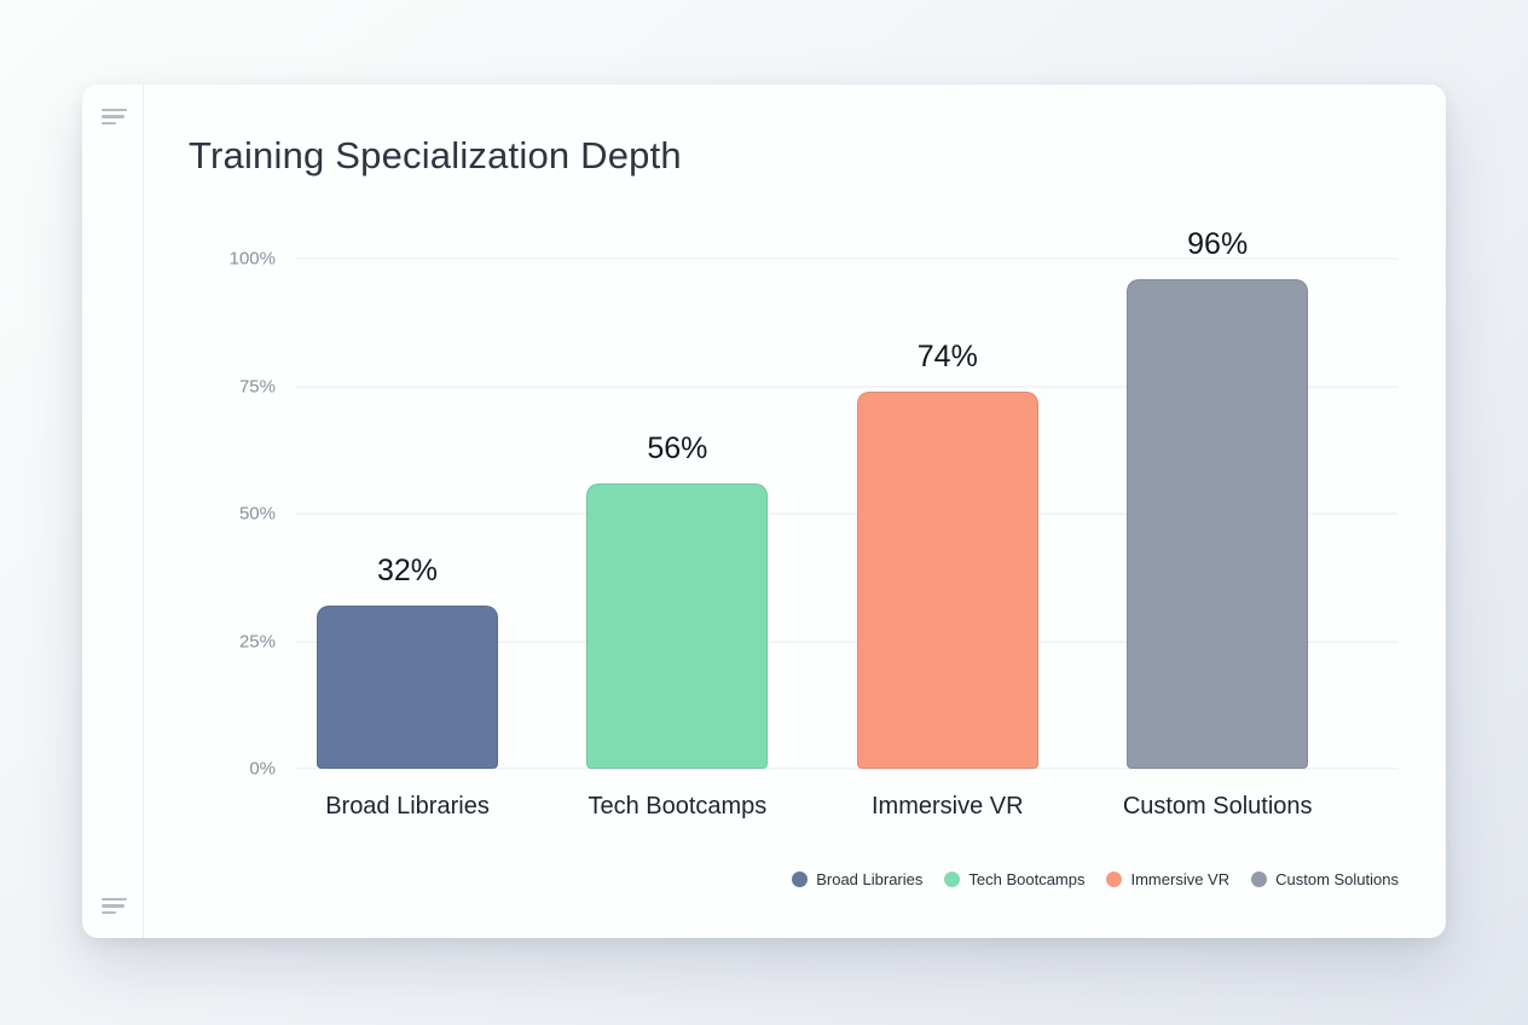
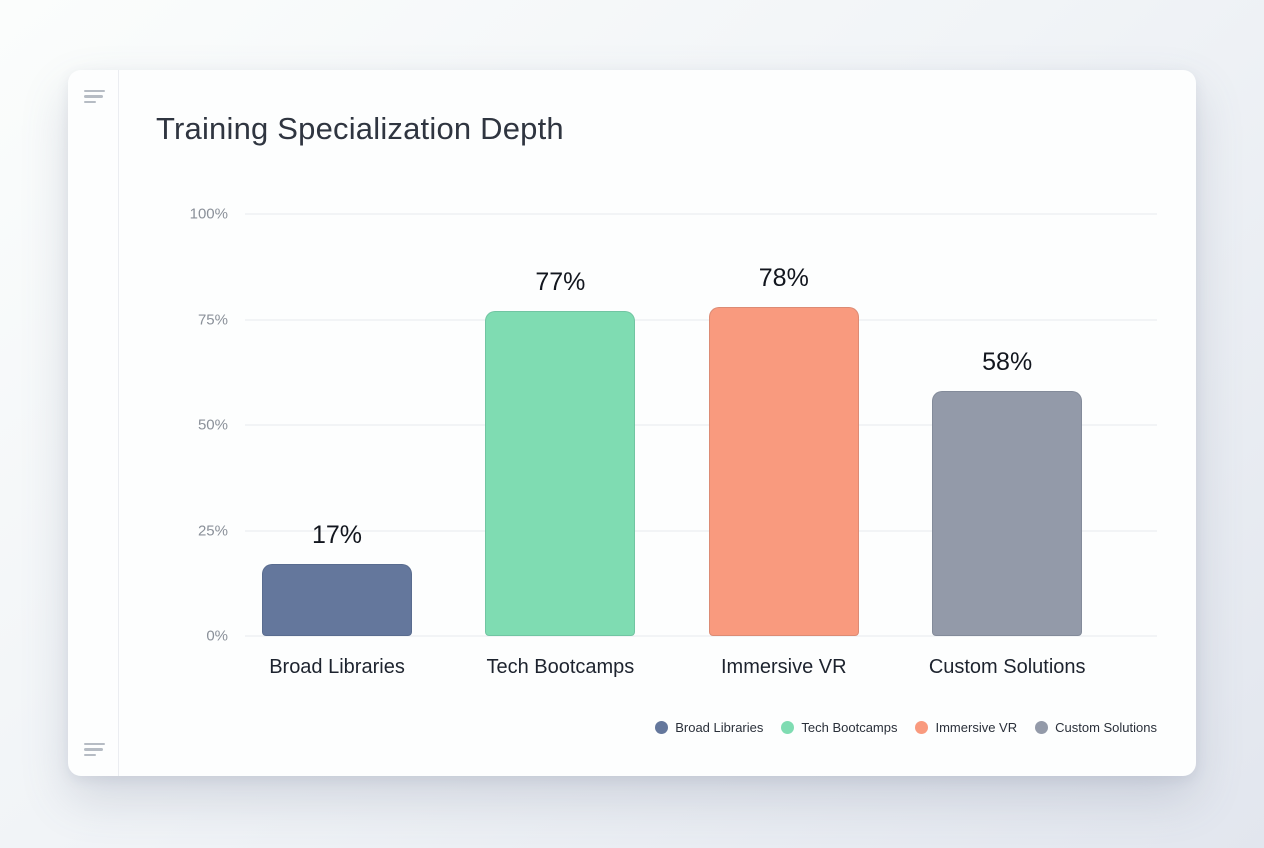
Broad Libraries: 32% -> 17%
Tech Bootcamps: 56% -> 77%
Immersive VR: 74% -> 78%
Custom Solutions: 96% -> 58%
